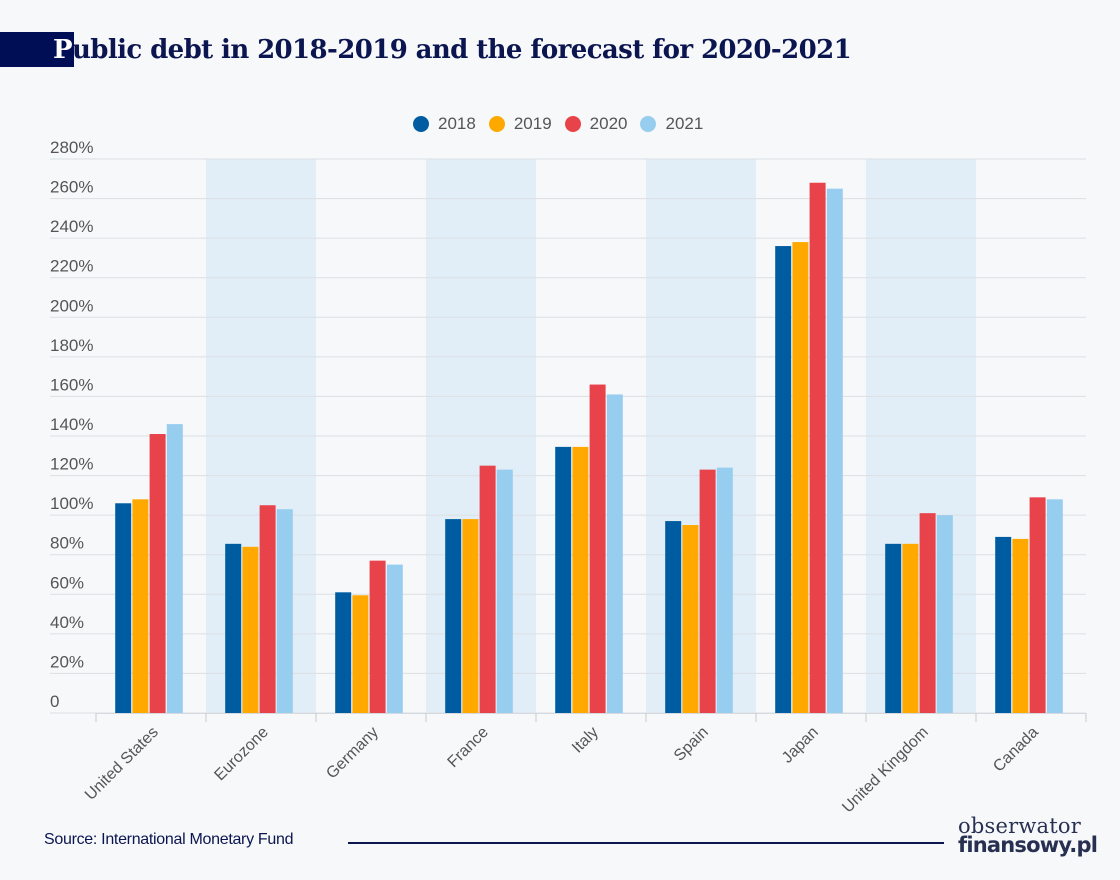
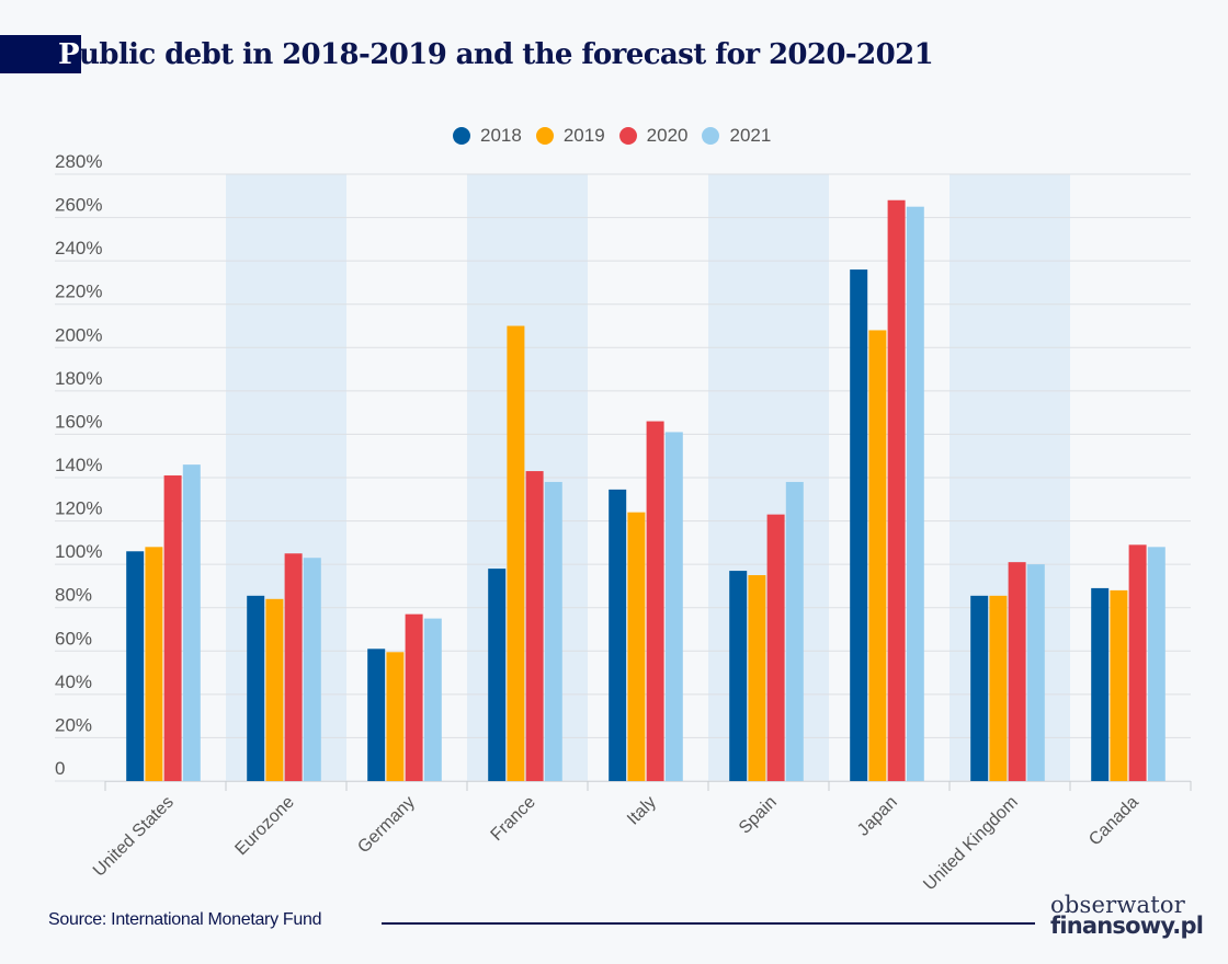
2019/France: 98% -> 210%
2020/France: 125% -> 143%
2021/France: 123% -> 138%
2019/Italy: 134% -> 124%
2021/Spain: 124% -> 138%
2019/Japan: 238% -> 208%
